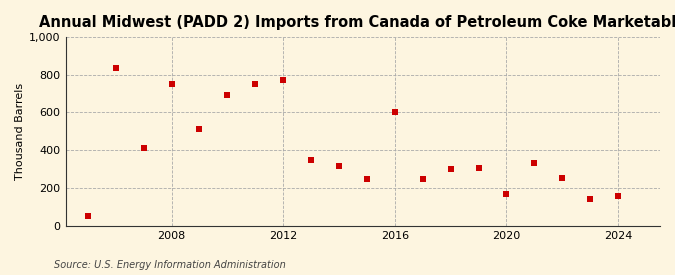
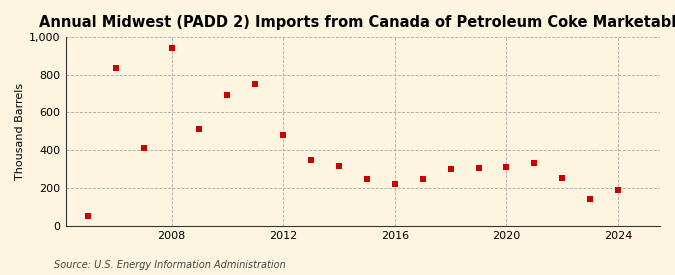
2008: 750 -> 940
2012: 770 -> 480
2016: 600 -> 220
2020: 170 -> 310
2024: 160 -> 190
